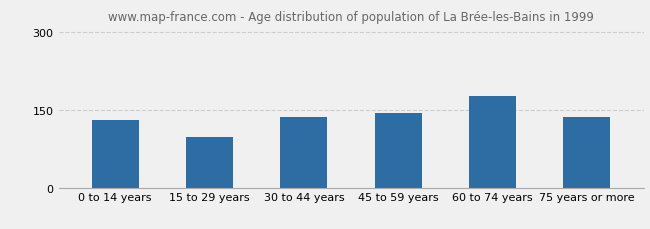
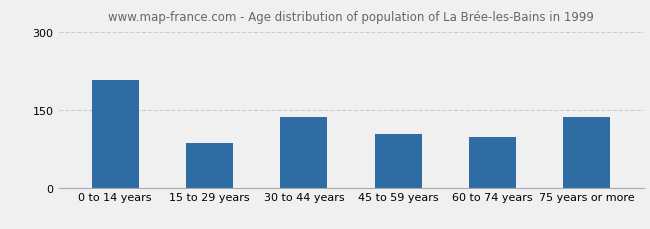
0 to 14 years: 130 -> 208
15 to 29 years: 97 -> 86
45 to 59 years: 143 -> 104
60 to 74 years: 176 -> 98
